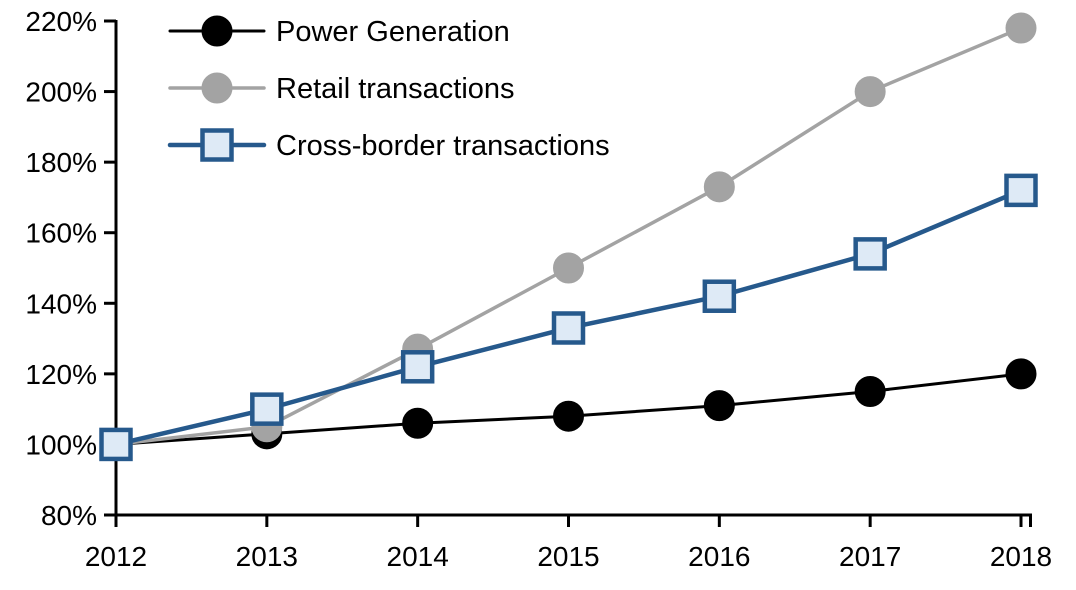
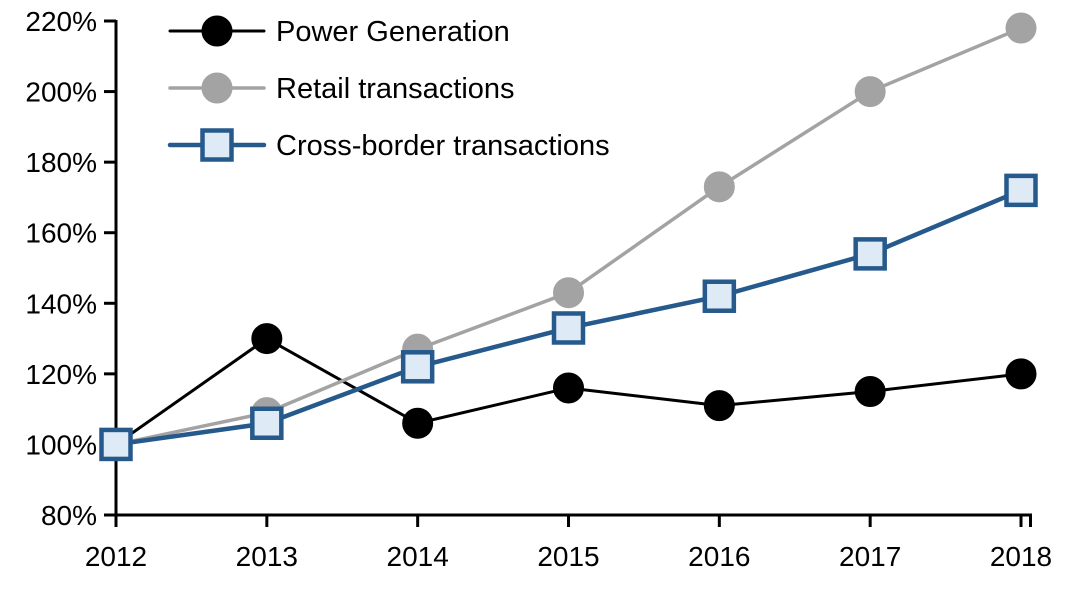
Power Generation/2013: 103% -> 130%
Retail transactions/2013: 105% -> 109%
Cross-border transactions/2013: 110% -> 106%
Power Generation/2015: 108% -> 116%
Retail transactions/2015: 150% -> 143%
